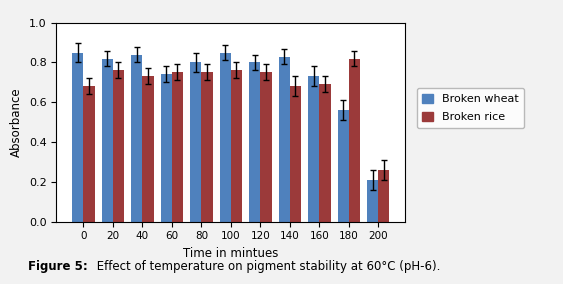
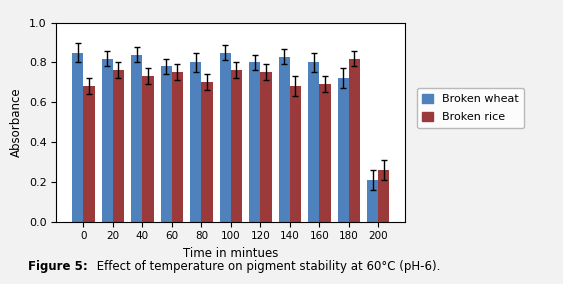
Broken wheat/60: 0.74 -> 0.78
Broken rice/80: 0.75 -> 0.70
Broken wheat/160: 0.73 -> 0.80
Broken wheat/180: 0.56 -> 0.72
